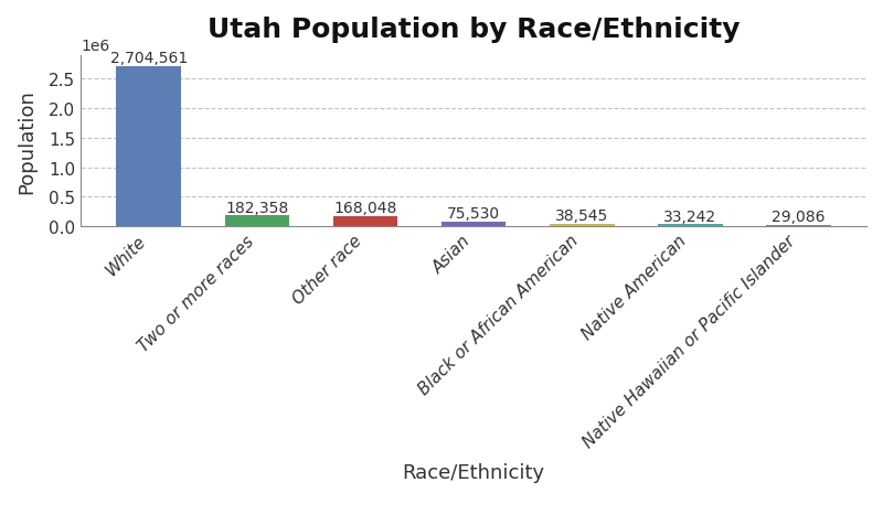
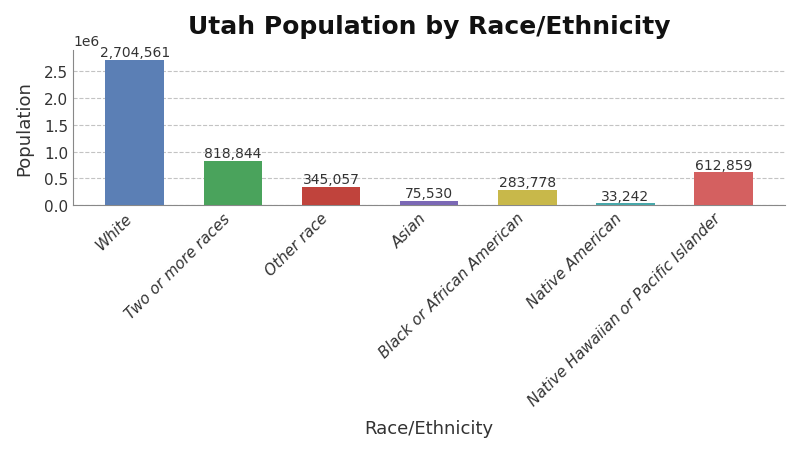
Two or more races: 182,358 -> 818,844
Other race: 168,048 -> 345,057
Black or African American: 38,545 -> 283,778
Native Hawaiian or Pacific Islander: 29,086 -> 612,859
